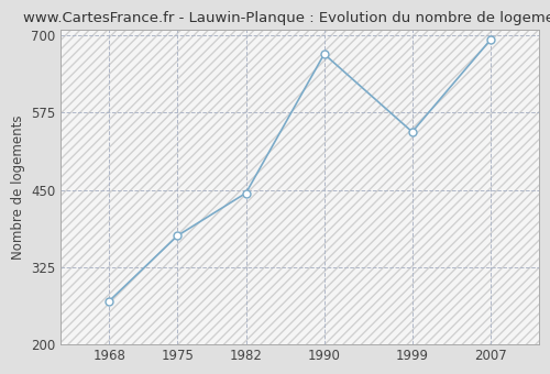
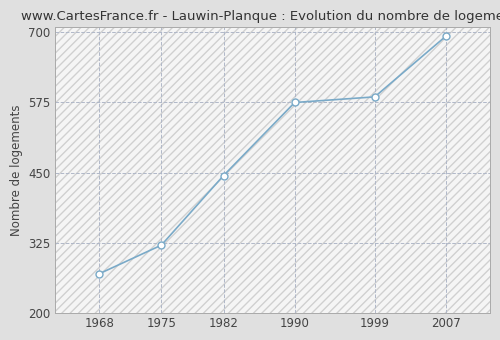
1975: 376 -> 321
1990: 670 -> 575
1999: 544 -> 585
